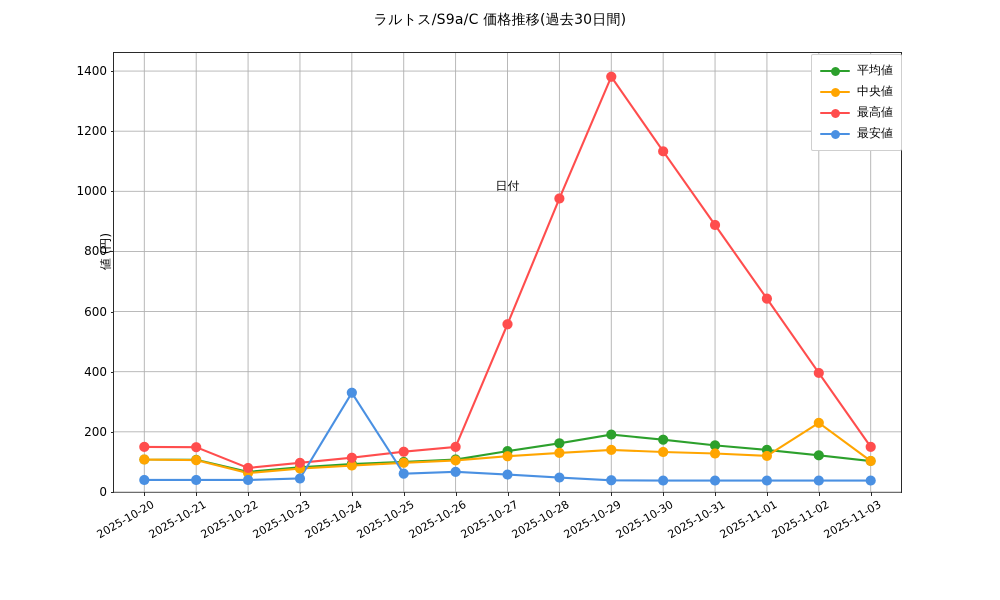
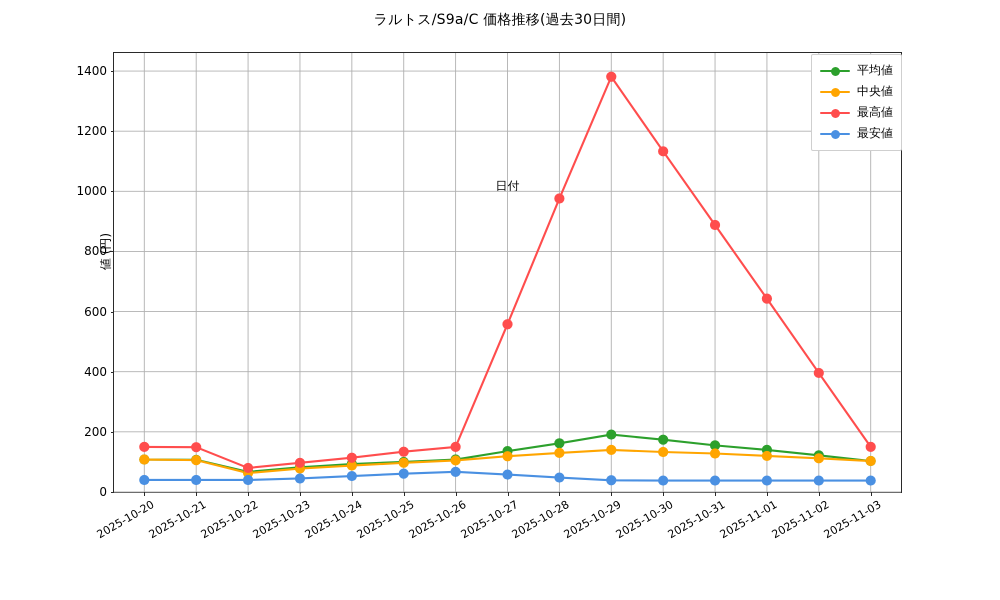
最安値/2025-10-24: 330 -> 50
中央値/2025-11-02: 230 -> 110
